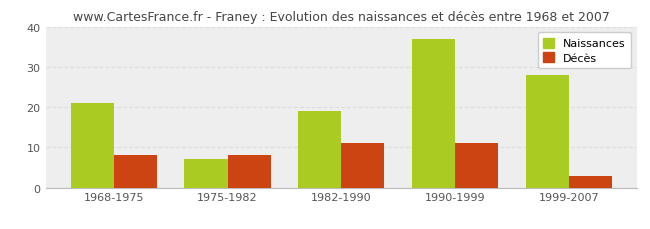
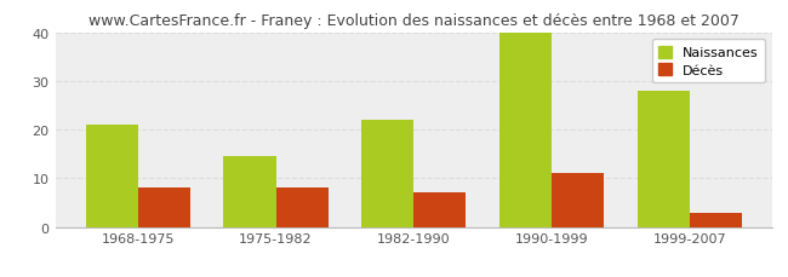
Naissances/1975-1982: 7.0 -> 14.5
Naissances/1982-1990: 19.0 -> 22.0
Décès/1982-1990: 11 -> 7
Naissances/1990-1999: 37.0 -> 40.0
